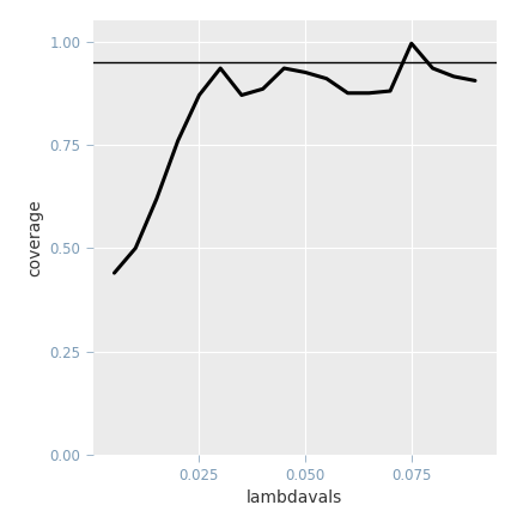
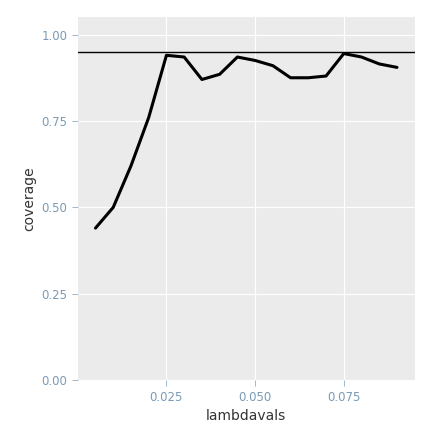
0.025: 0.870 -> 0.940
0.075: 0.995 -> 0.945
